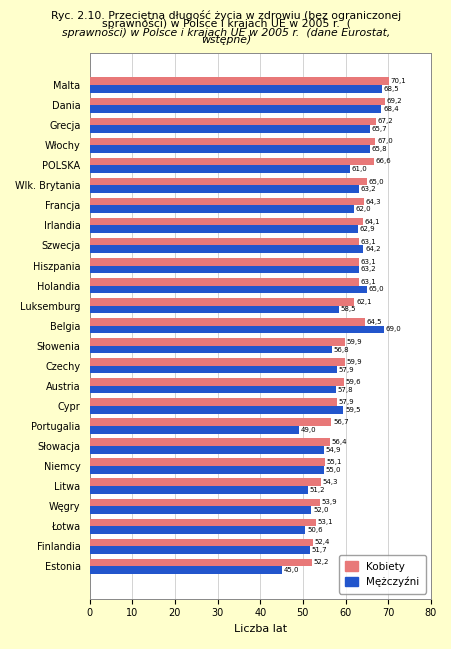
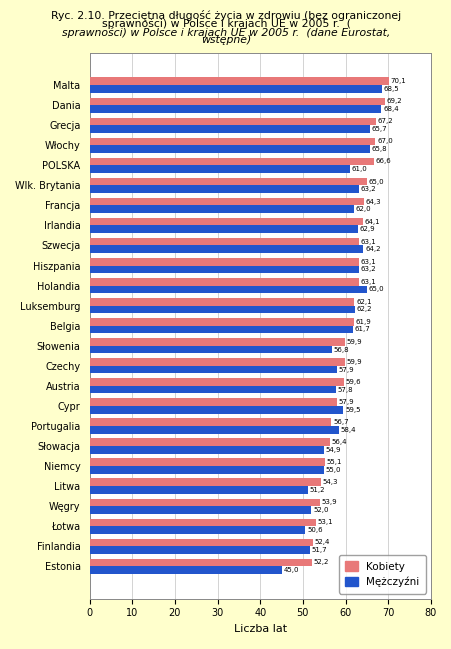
Mężczyźni/Luksemburg: 58.5 -> 62.2
Kobiety/Belgia: 64.5 -> 61.9
Mężczyźni/Belgia: 69.0 -> 61.7
Mężczyźni/Portugalia: 49.0 -> 58.4
